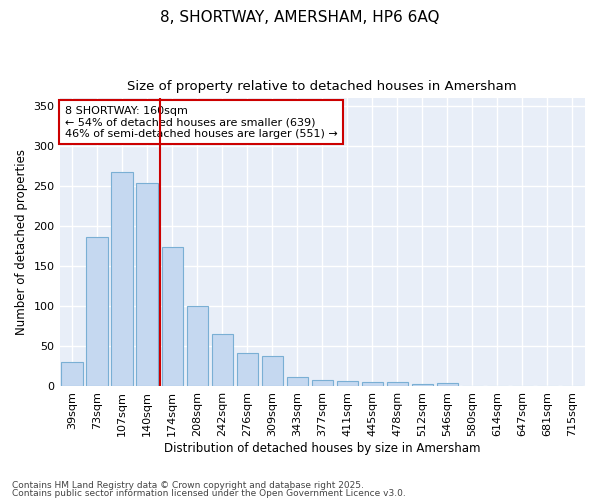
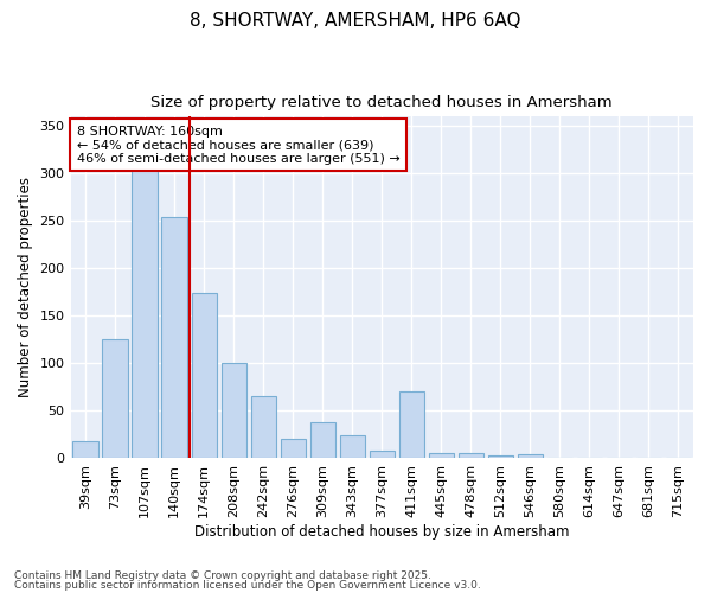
39sqm: 30 -> 18
73sqm: 187 -> 126
107sqm: 268 -> 306
276sqm: 42 -> 20
343sqm: 12 -> 24
411sqm: 7 -> 70
